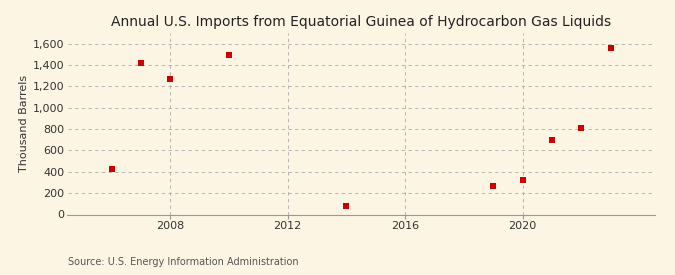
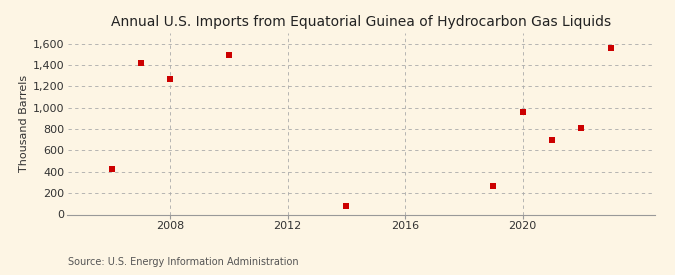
2020: 320 -> 960
